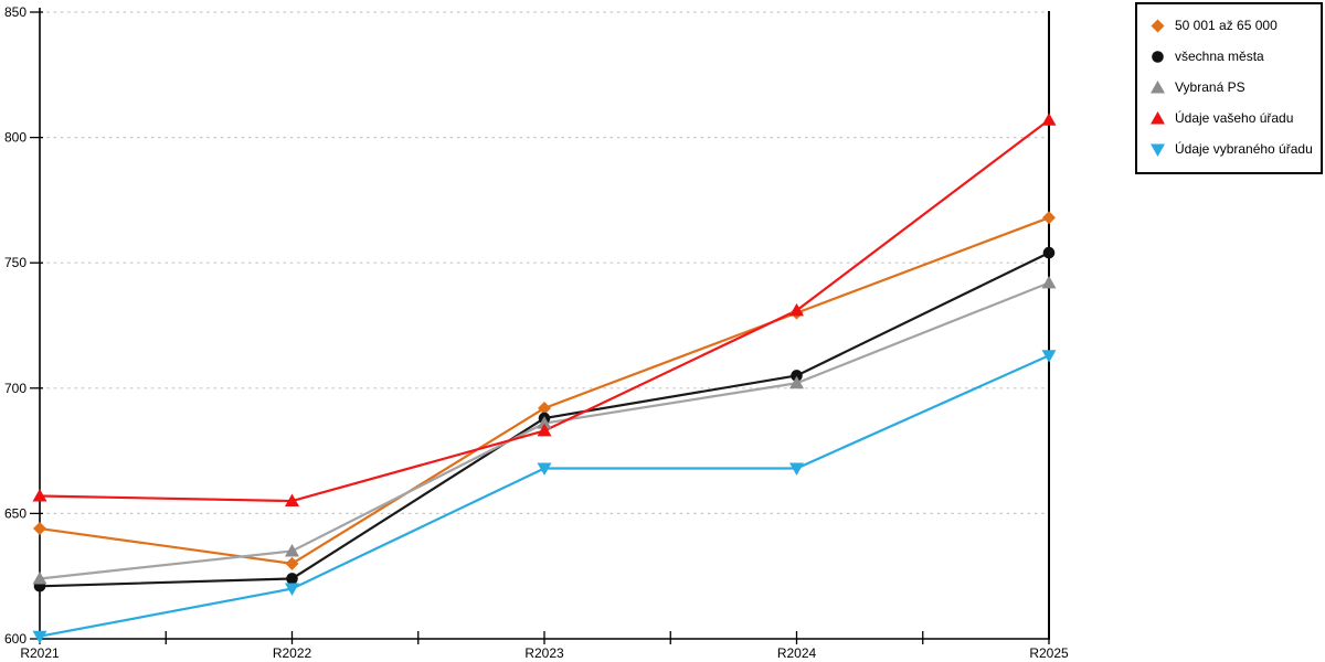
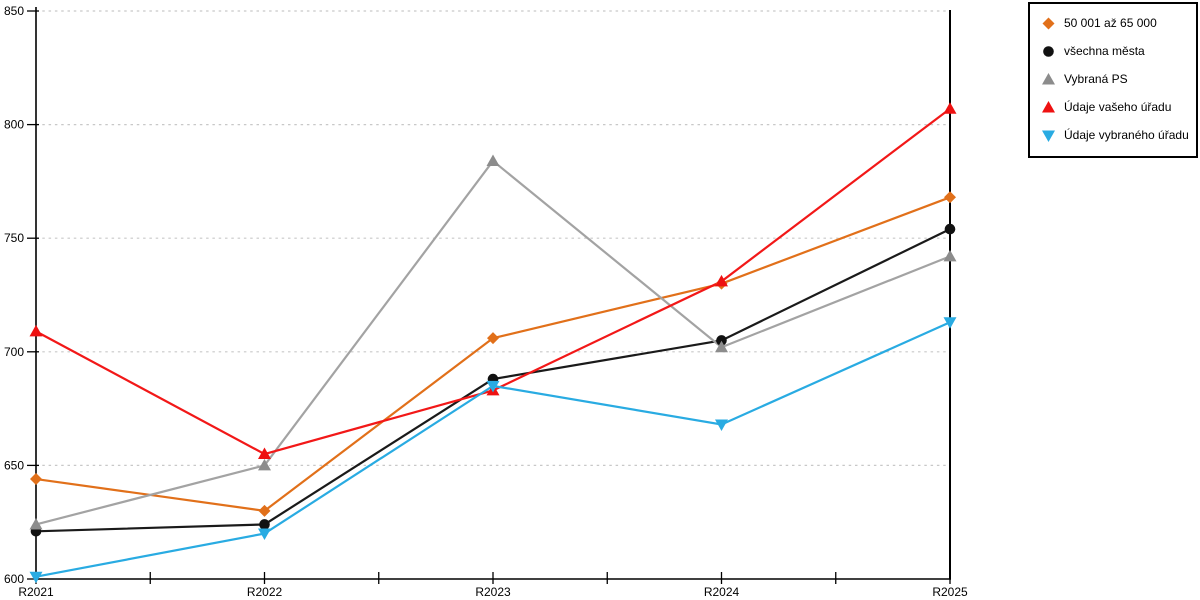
Údaje vašeho úřadu/R2021: 657 -> 709
Vybraná PS/R2022: 635 -> 650
50 001 až 65 000/R2023: 692 -> 706
Vybraná PS/R2023: 686 -> 784
Údaje vybraného úřadu/R2023: 668 -> 685
